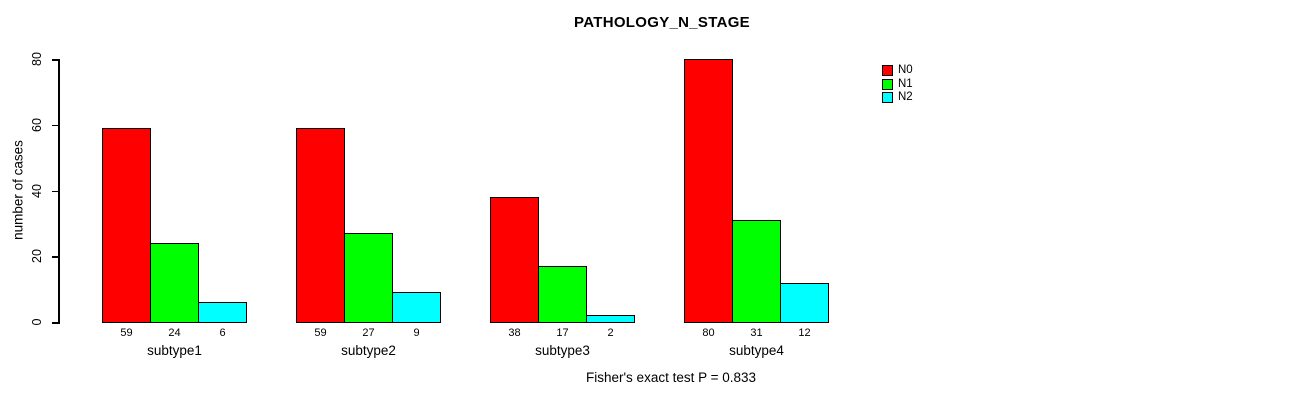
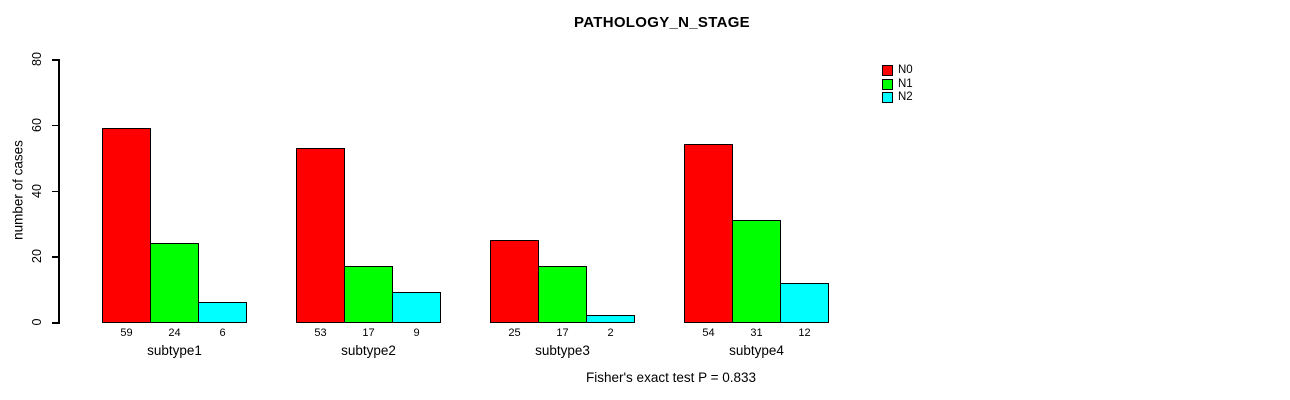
N0/subtype2: 59 -> 53
N1/subtype2: 27 -> 17
N0/subtype3: 38 -> 25
N0/subtype4: 80 -> 54
